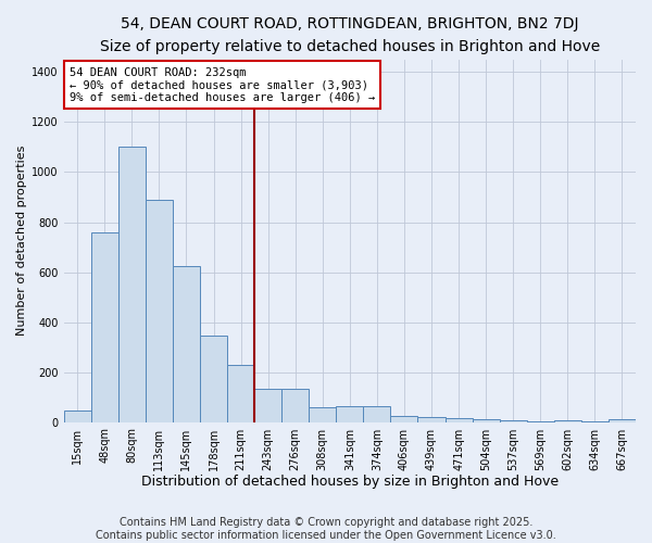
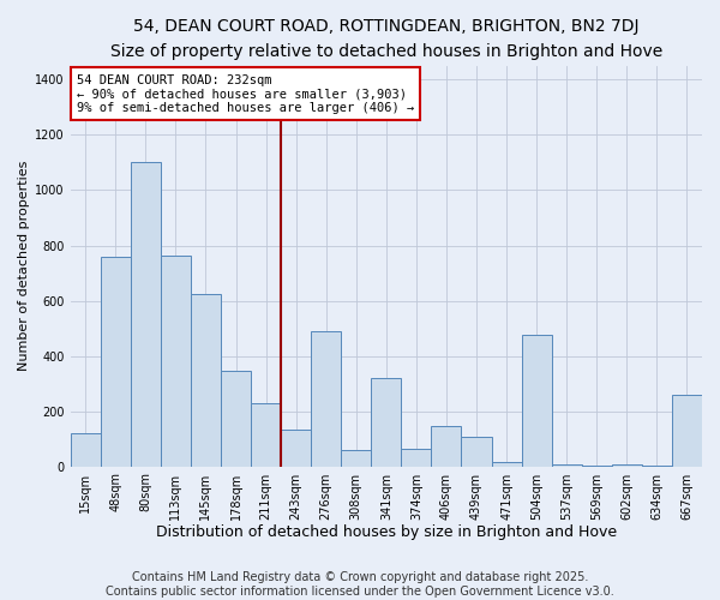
15sqm: 45 -> 120
113sqm: 890 -> 765
276sqm: 135 -> 490
341sqm: 65 -> 320
406sqm: 25 -> 145
439sqm: 18 -> 105
504sqm: 10 -> 475
667sqm: 10 -> 260
